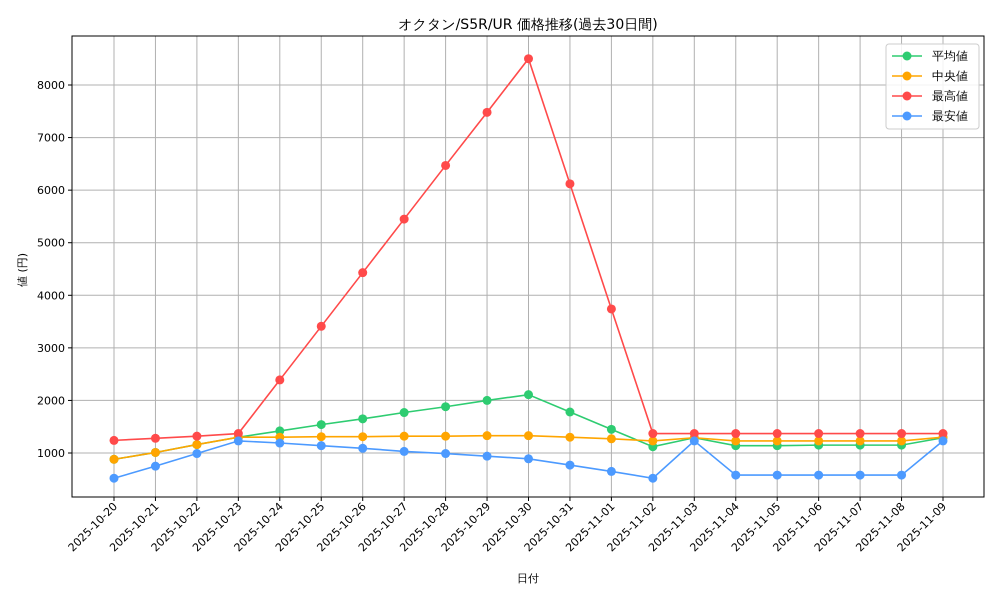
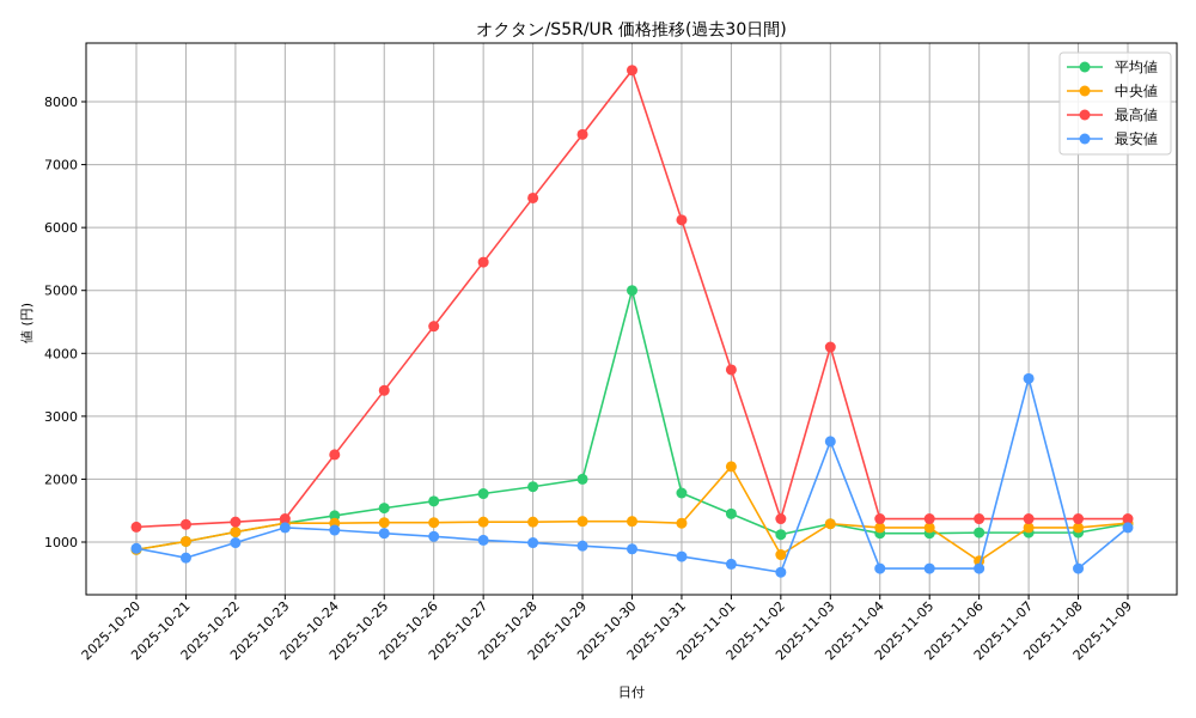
最安値/2025-10-20: 500 -> 900
平均値/2025-10-30: 2100 -> 5000
中央値/2025-11-01: 1300 -> 2200
中央値/2025-11-02: 1200 -> 800
最高値/2025-11-03: 1400 -> 4100
最安値/2025-11-03: 1200 -> 2600
中央値/2025-11-06: 1200 -> 700
最安値/2025-11-07: 600 -> 3600
